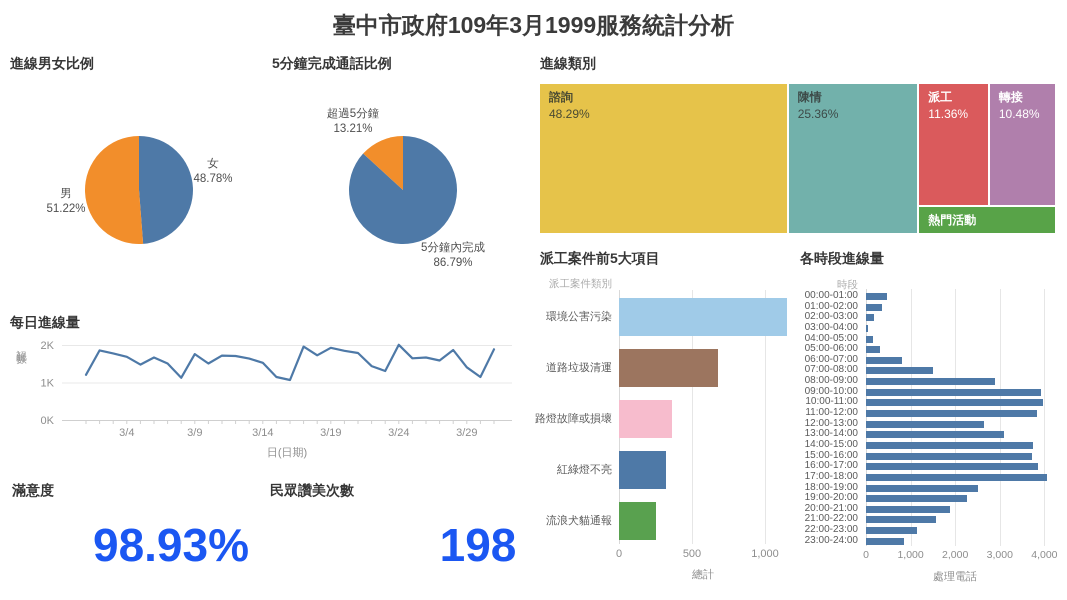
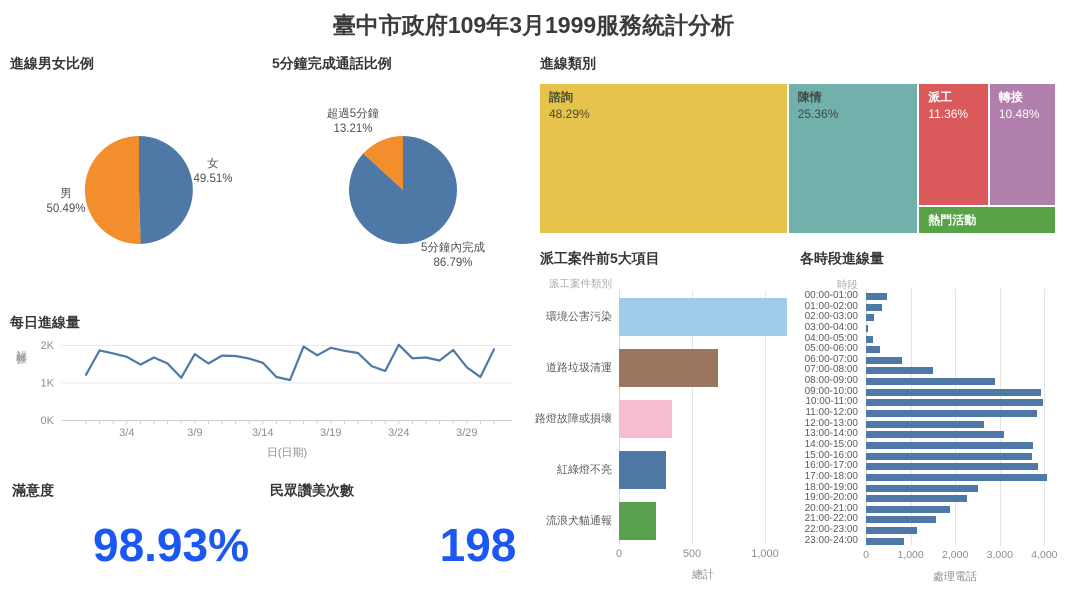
進線男女比例/女: 48.78% -> 49.51%
進線男女比例/男: 51.22% -> 50.49%
